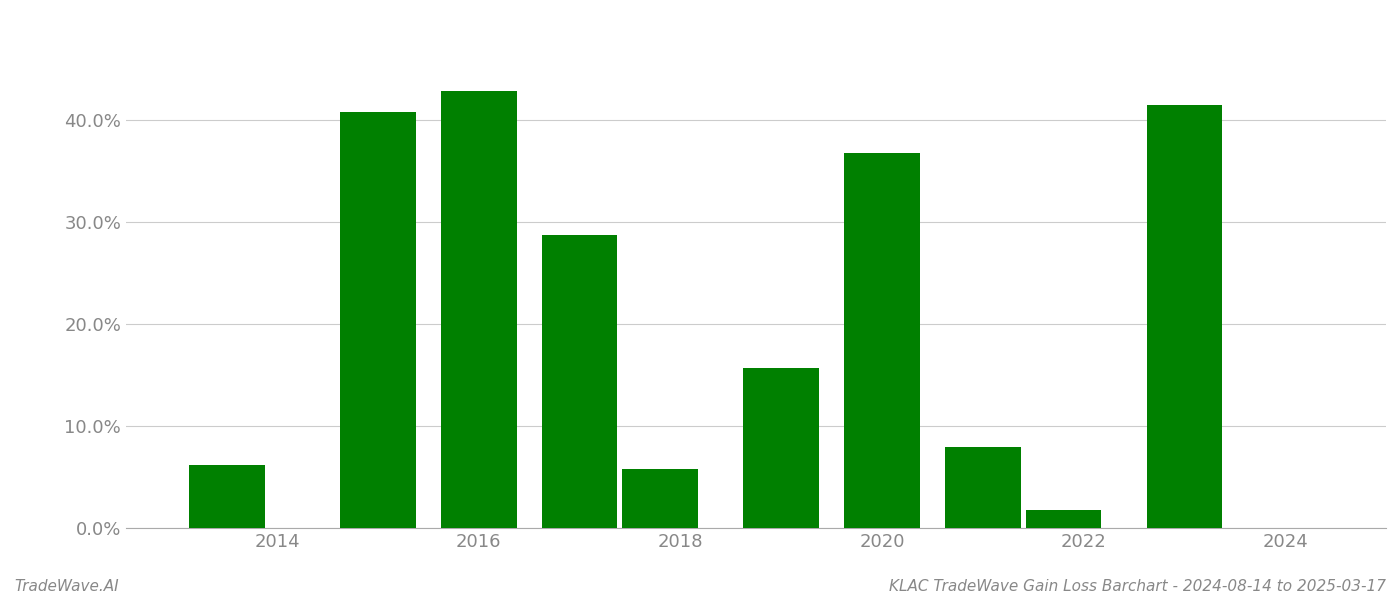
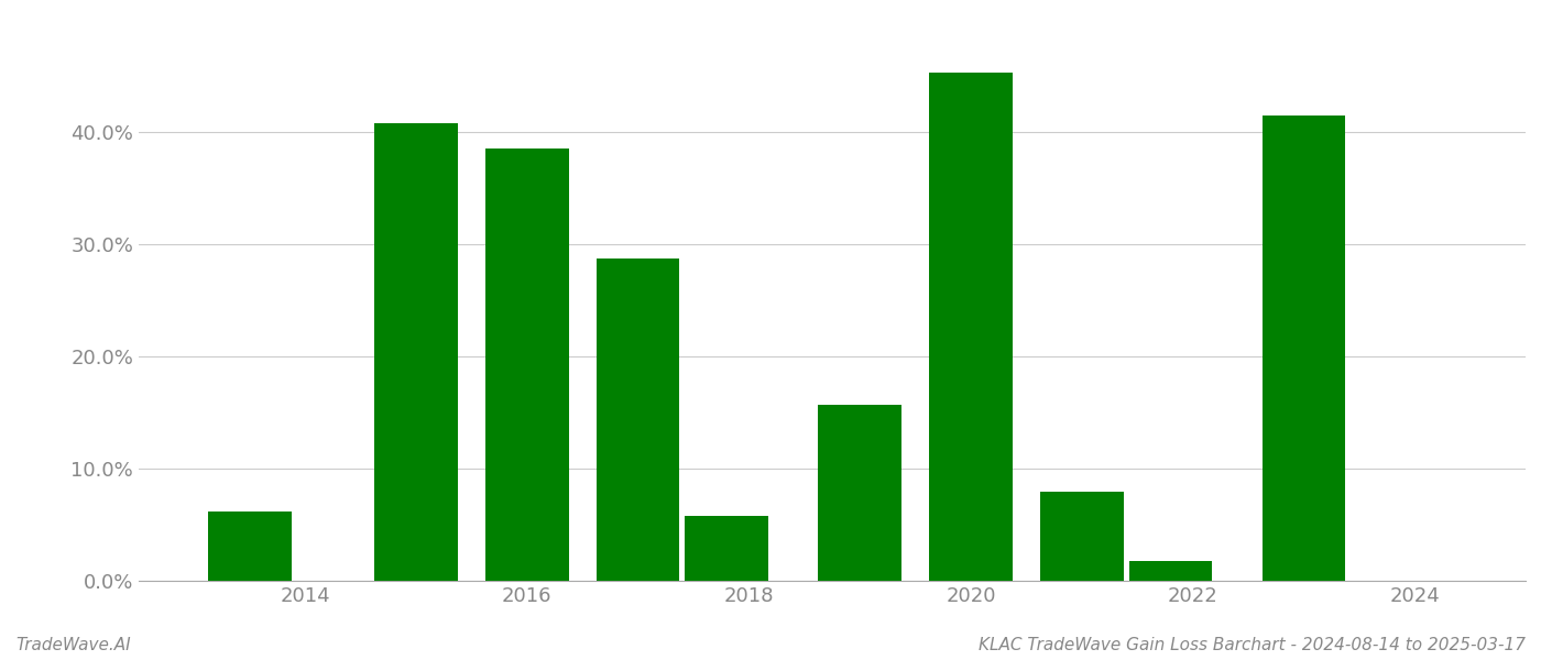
2016: 42.8% -> 38.5%
2020: 36.8% -> 45.3%
